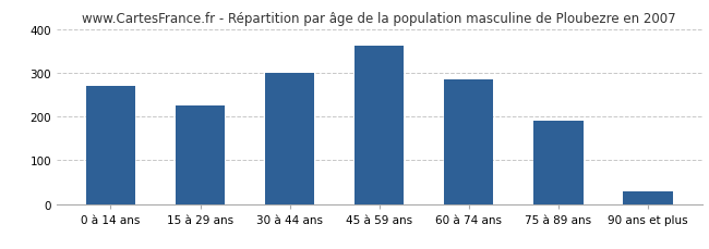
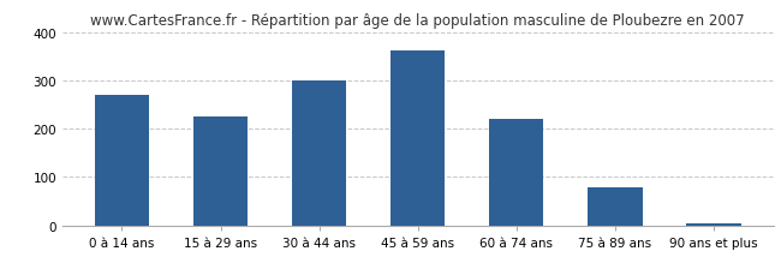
60 à 74 ans: 285 -> 221
75 à 89 ans: 190 -> 78
90 ans et plus: 30 -> 5
